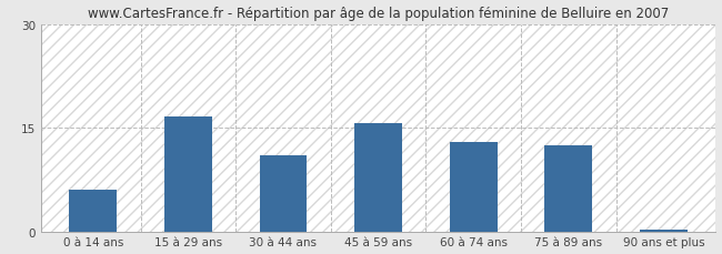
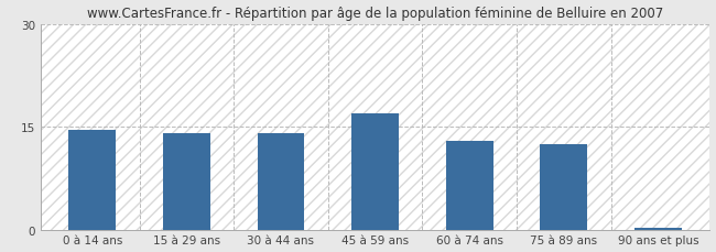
0 à 14 ans: 6.0 -> 14.5
15 à 29 ans: 16.6 -> 14.0
30 à 44 ans: 11.0 -> 14.0
45 à 59 ans: 15.6 -> 17.0
